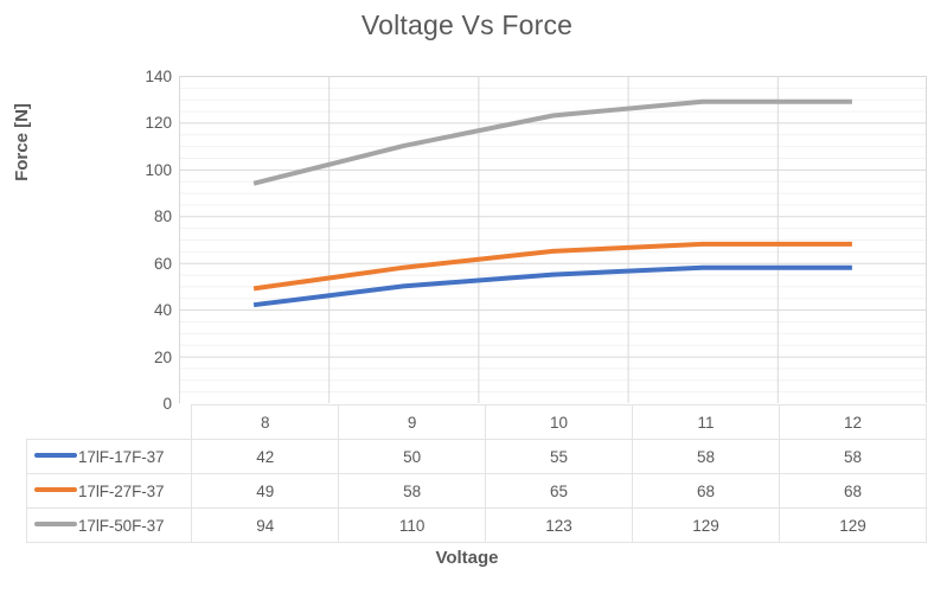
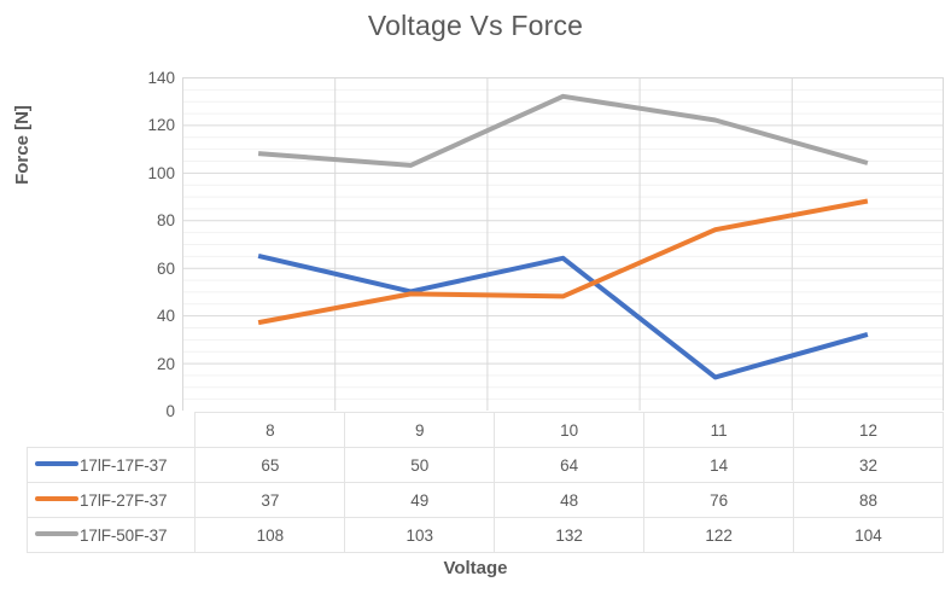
17lF-17F-37/8: 42 -> 65
17lF-27F-37/8: 49 -> 37
17lF-50F-37/8: 94 -> 108
17lF-27F-37/9: 58 -> 49
17lF-50F-37/9: 110 -> 103
17lF-17F-37/10: 55 -> 64
17lF-27F-37/10: 65 -> 48
17lF-50F-37/10: 123 -> 132
17lF-17F-37/11: 58 -> 14
17lF-27F-37/11: 68 -> 76
17lF-50F-37/11: 129 -> 122
17lF-17F-37/12: 58 -> 32
17lF-27F-37/12: 68 -> 88
17lF-50F-37/12: 129 -> 104
